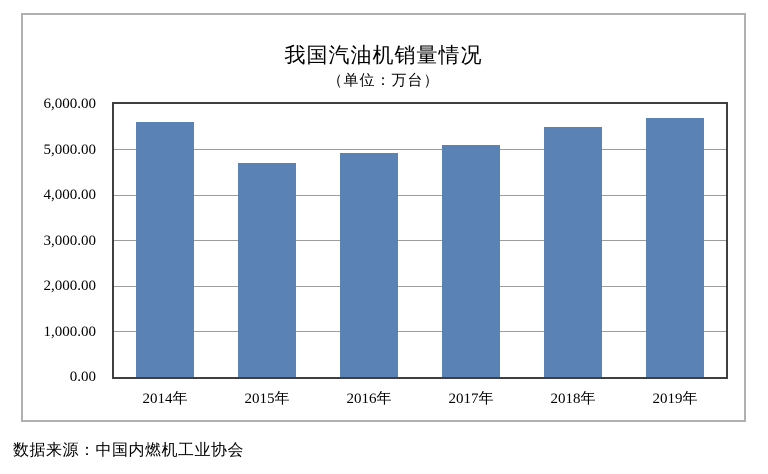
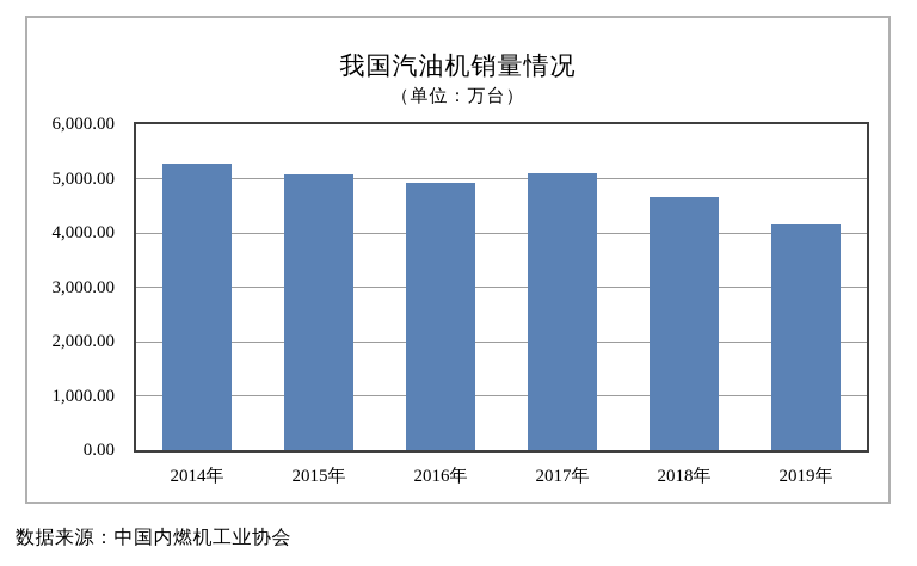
2014年: 5600 -> 5300
2015年: 4700 -> 5100
2018年: 5500 -> 4700
2019年: 5700 -> 4200
